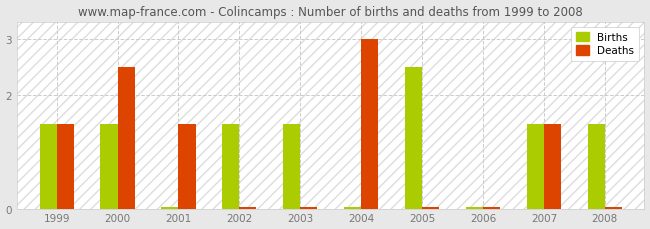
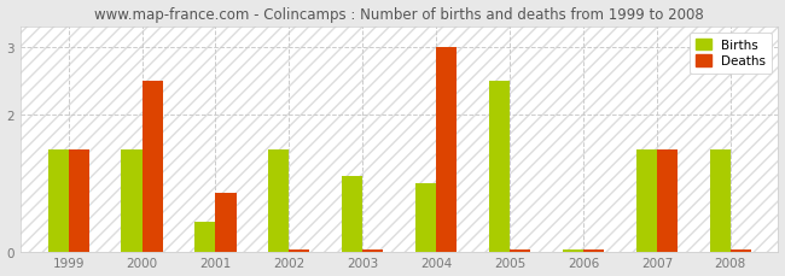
Births/2001: 0.02 -> 0.44
Deaths/2001: 1.50 -> 0.86
Births/2003: 1.50 -> 1.10
Births/2004: 0.02 -> 1.00
